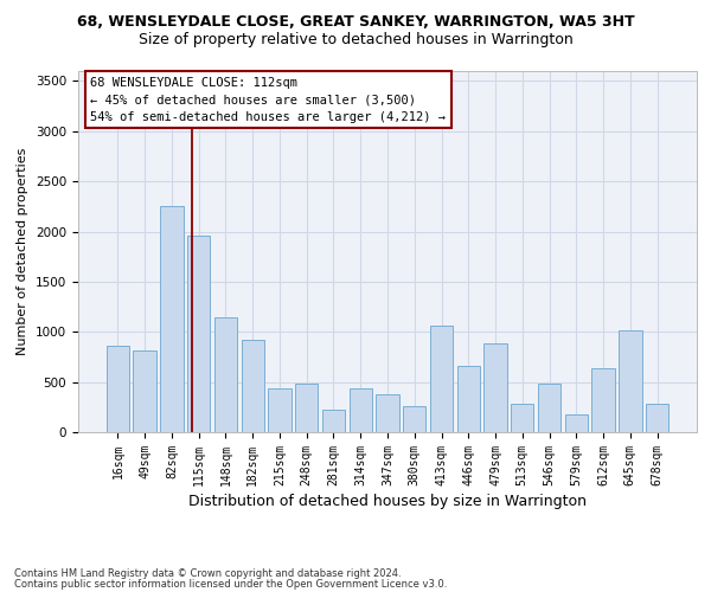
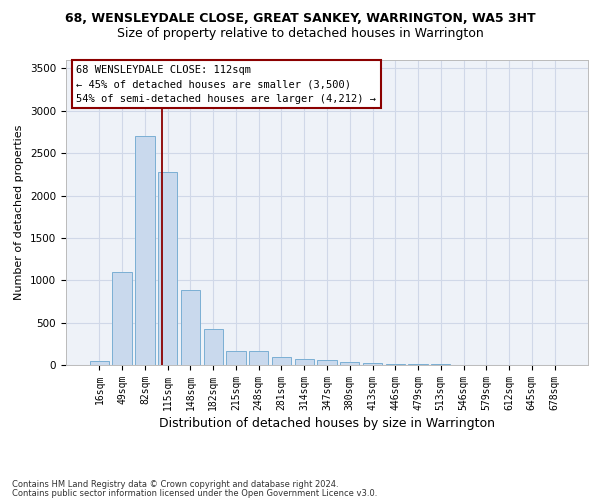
16sqm: 860 -> 50
49sqm: 820 -> 1100
82sqm: 2260 -> 2700
115sqm: 1960 -> 2280
148sqm: 1140 -> 880
182sqm: 920 -> 420
215sqm: 440 -> 170
248sqm: 480 -> 160
281sqm: 220 -> 90
314sqm: 440 -> 60
347sqm: 380 -> 60
380sqm: 260 -> 40
413sqm: 1060 -> 20
446sqm: 660 -> 10
479sqm: 880 -> 10
513sqm: 280 -> 10
546sqm: 480 -> 0
579sqm: 180 -> 0
612sqm: 640 -> 0
645sqm: 1020 -> 0
678sqm: 280 -> 0
